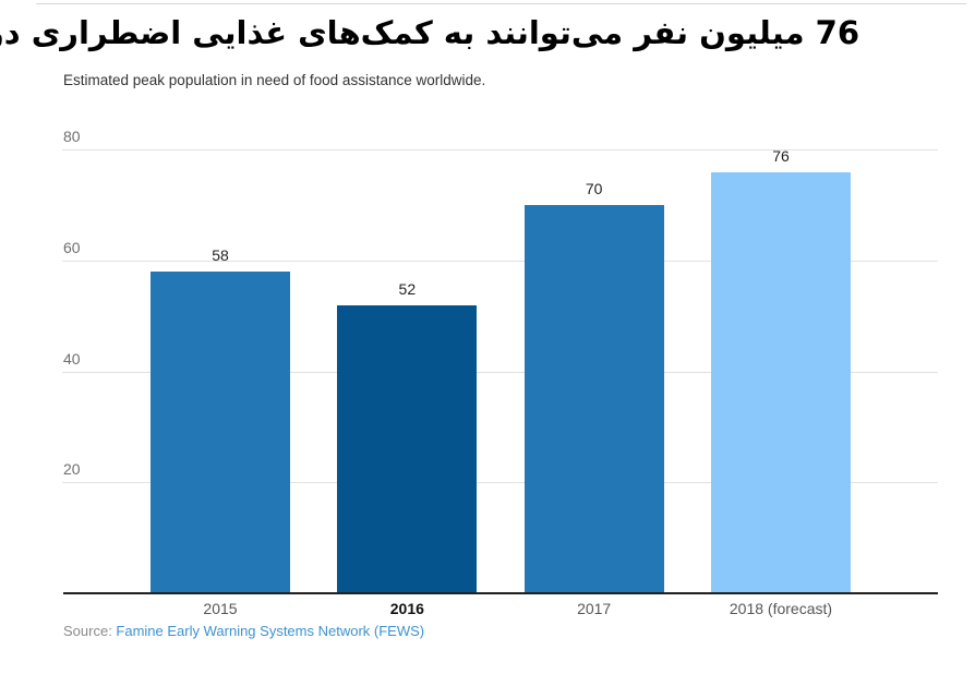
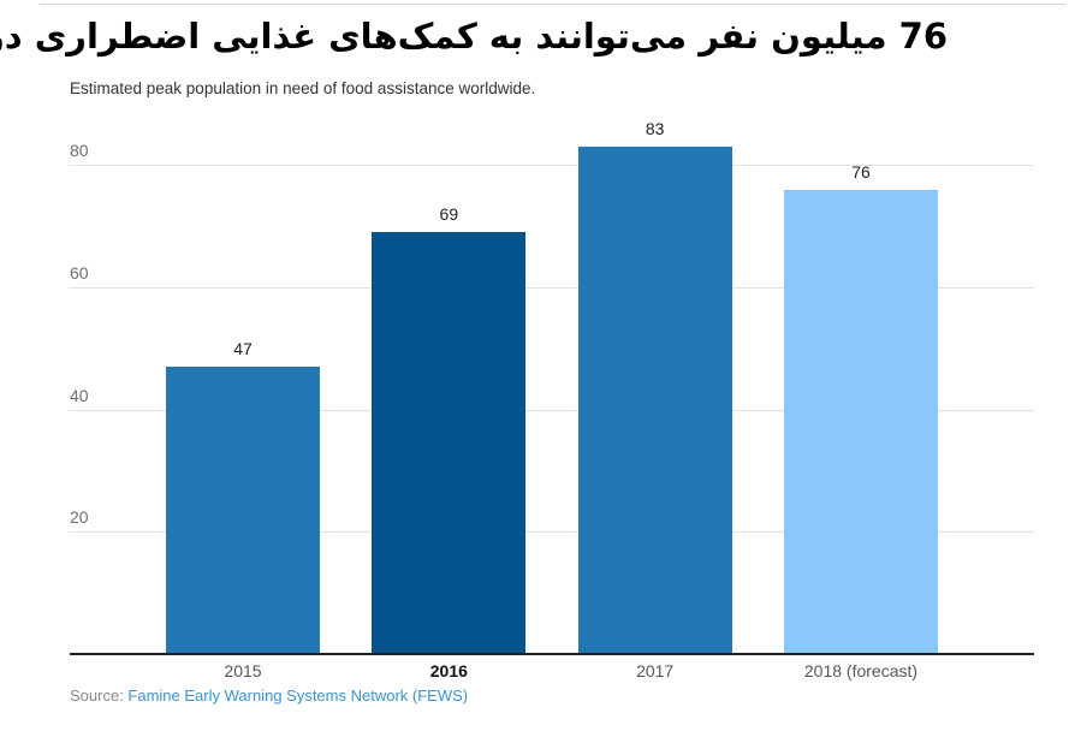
2015: 58 -> 47
2016: 52 -> 69
2017: 70 -> 83
